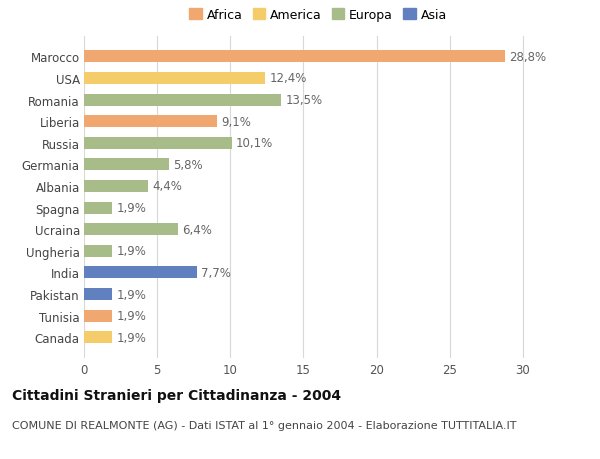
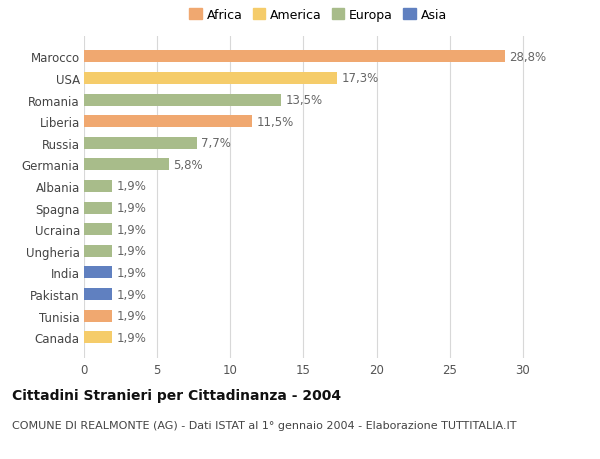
USA: 12,4% -> 17,3%
Liberia: 9,1% -> 11,5%
Russia: 10,1% -> 7,7%
Albania: 4,4% -> 1,9%
Ucraina: 6,4% -> 1,9%
India: 7,7% -> 1,9%
